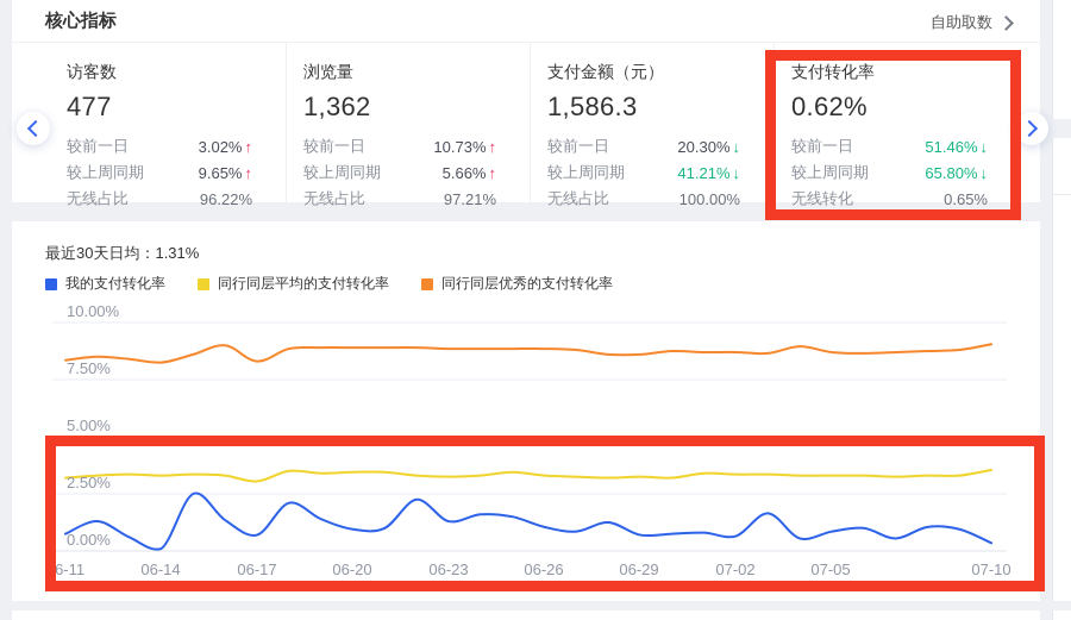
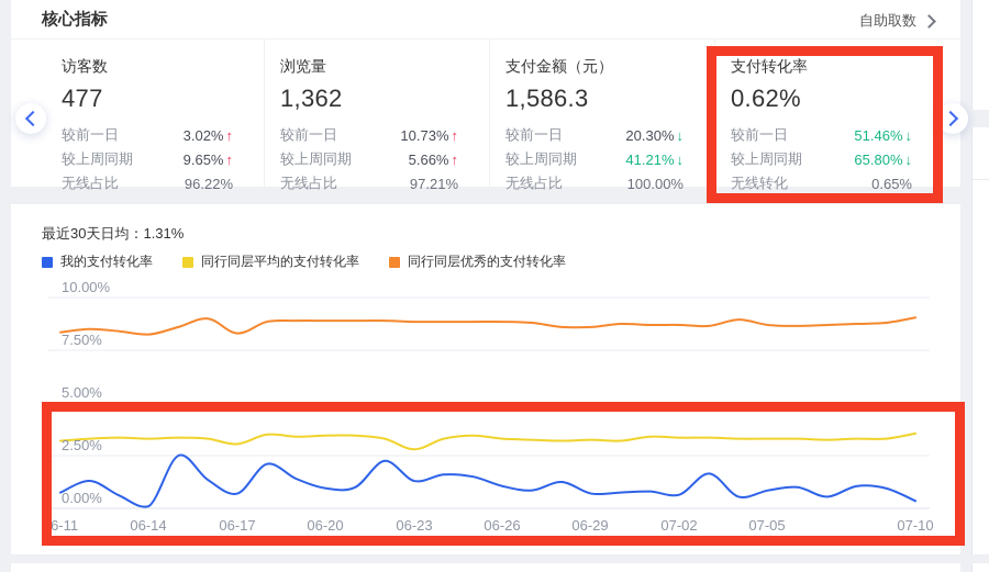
同行同层平均的支付转化率/06-23: 3.2% -> 2.8%
